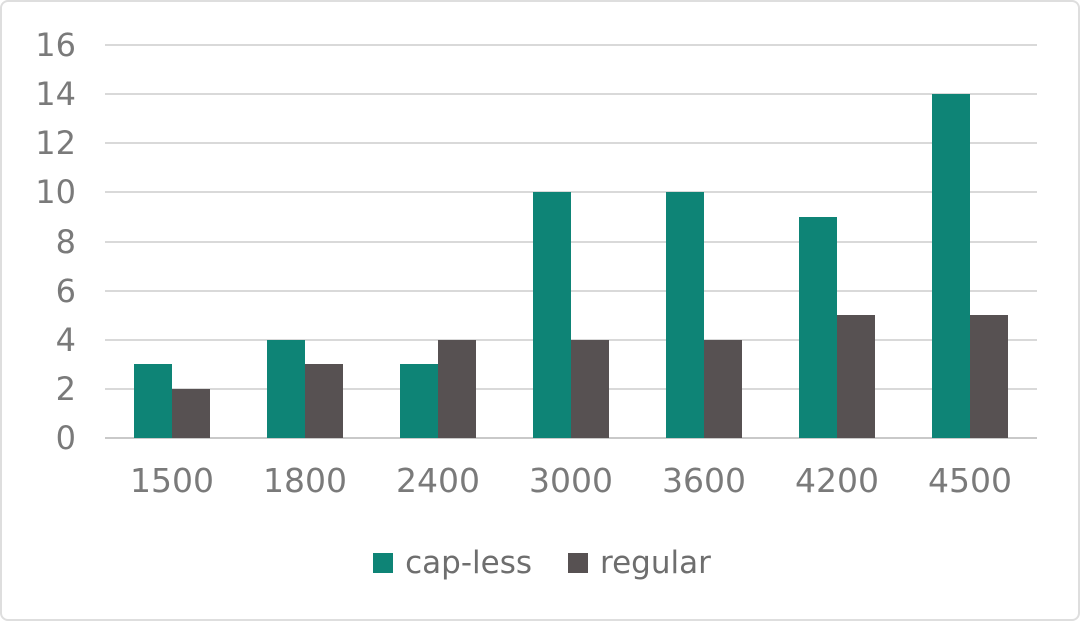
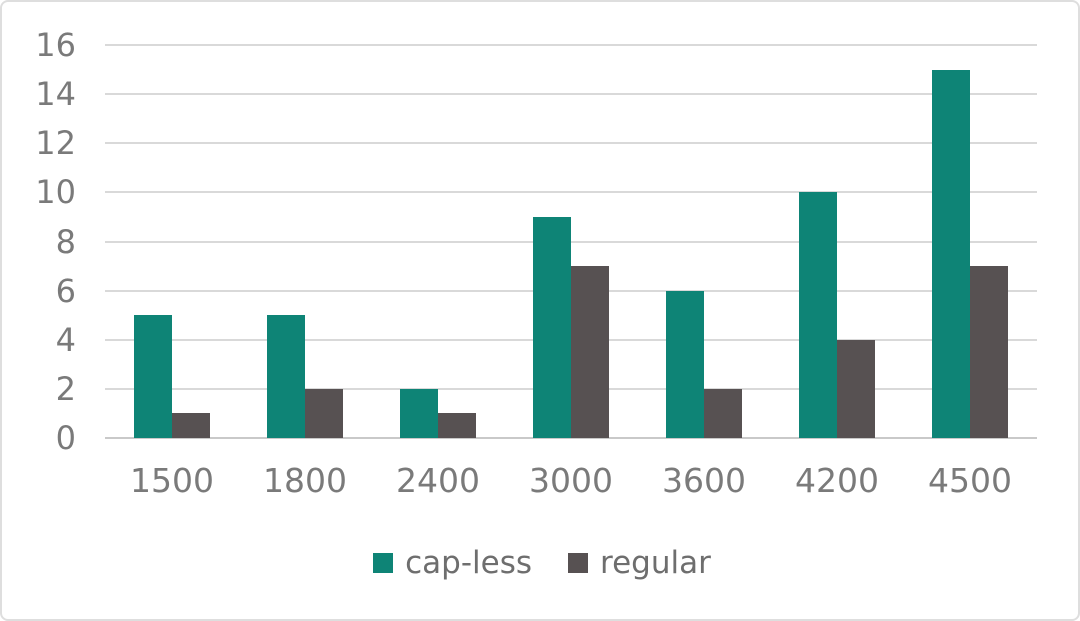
cap-less/1500: 3 -> 5
regular/1500: 2 -> 1
cap-less/1800: 4 -> 5
regular/1800: 3 -> 2
cap-less/2400: 3 -> 2
regular/2400: 4 -> 1
cap-less/3000: 10 -> 9
regular/3000: 4 -> 7
cap-less/3600: 10 -> 6
regular/3600: 4 -> 2
cap-less/4200: 9 -> 10
regular/4200: 5 -> 4
cap-less/4500: 14 -> 15
regular/4500: 5 -> 7
